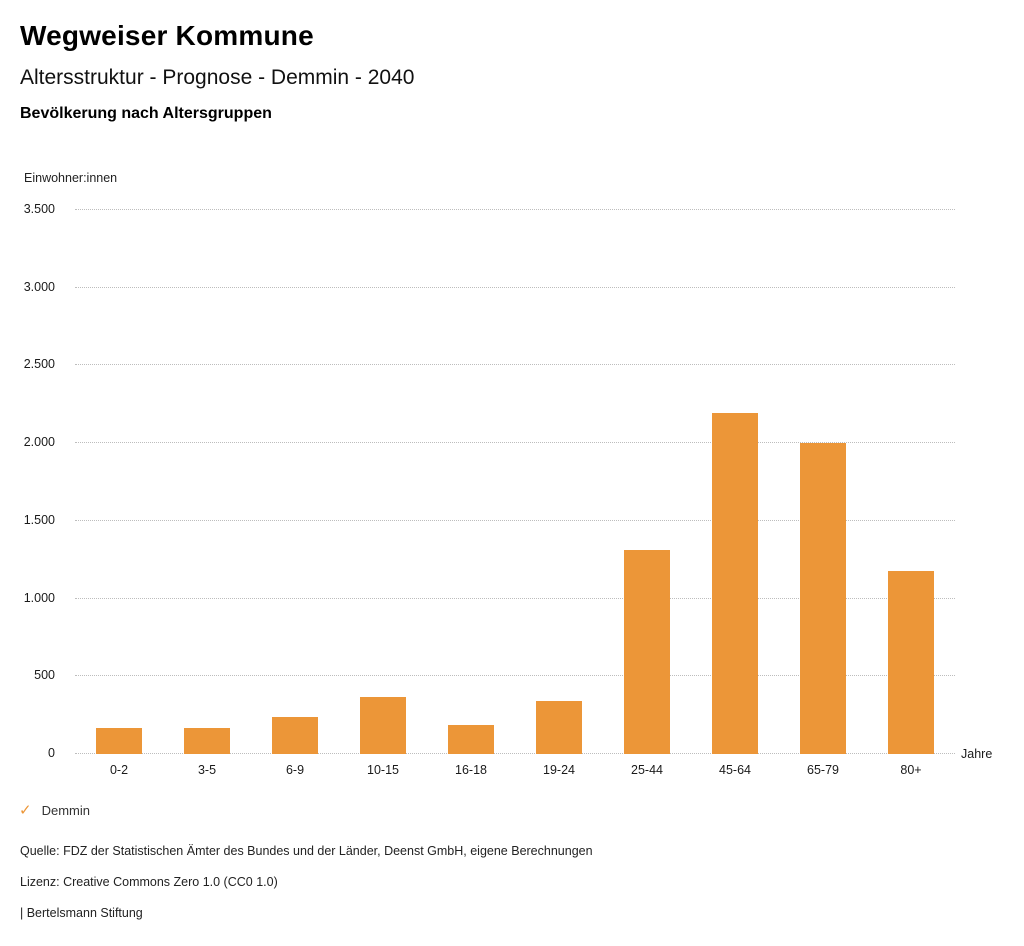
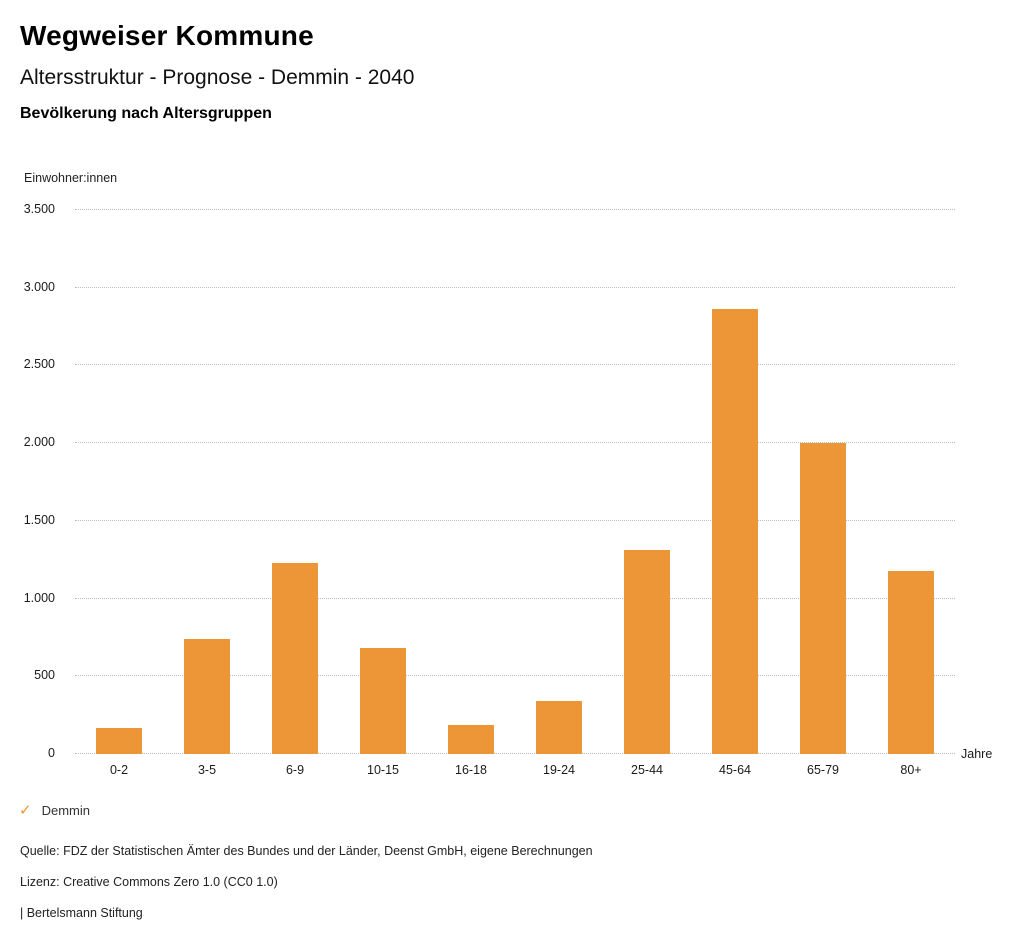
3-5: 170 -> 740
6-9: 240 -> 1230
10-15: 370 -> 680
45-64: 2200 -> 2860
